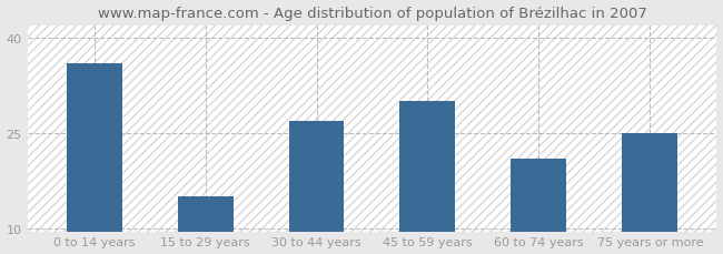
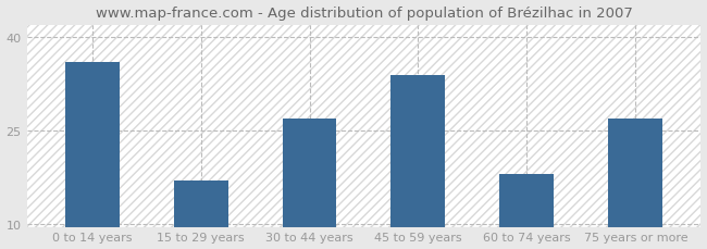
15 to 29 years: 15 -> 17
45 to 59 years: 30 -> 34
60 to 74 years: 21 -> 18
75 years or more: 25 -> 27
